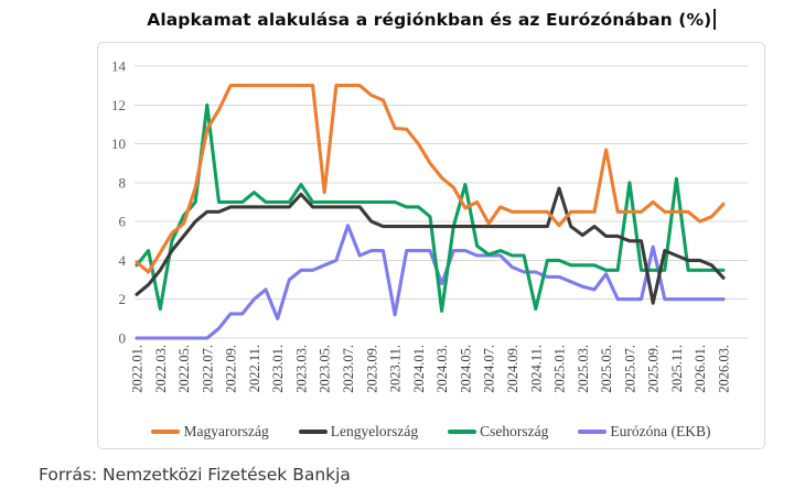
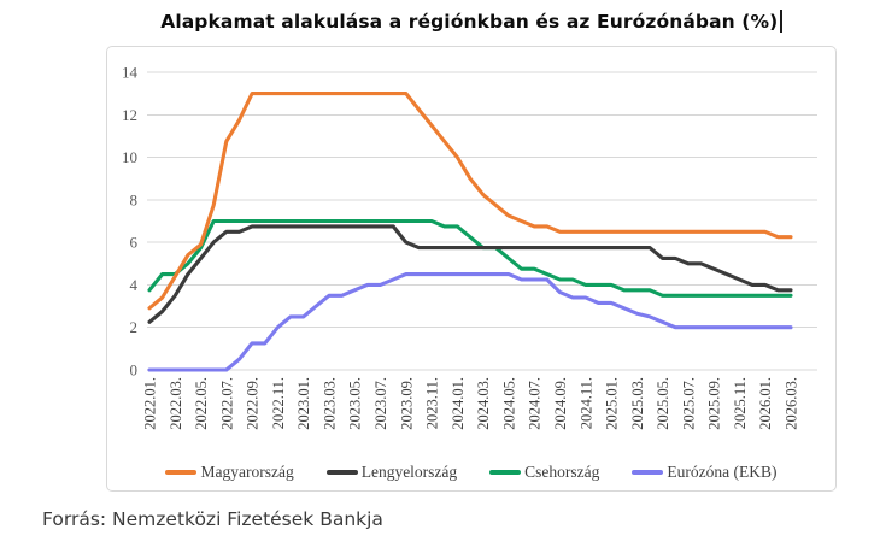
Magyarország/2022.01.: 3.9 -> 2.9
Csehország/2022.03.: 1.5 -> 4.5
Csehország/2022.05.: 6.3 -> 5.8
Csehország/2022.07.: 12.0 -> 7.0
Csehország/2022.11.: 7.5 -> 7.0
Eurózóna (EKB)/2023.01.: 1.0 -> 2.5
Lengyelország/2023.03.: 7.4 -> 6.8
Csehország/2023.03.: 7.9 -> 7.0
Magyarország/2023.05.: 7.5 -> 13.0
Eurózóna (EKB)/2023.07.: 5.8 -> 4.0
Magyarország/2023.09.: 12.5 -> 13.0
Magyarország/2023.11.: 10.8 -> 11.5
Eurózóna (EKB)/2023.11.: 1.2 -> 4.5
Csehország/2024.03.: 1.4 -> 5.8
Eurózóna (EKB)/2024.03.: 2.8 -> 4.5
Magyarország/2024.05.: 6.7 -> 7.2
Csehország/2024.05.: 7.9 -> 5.2
Magyarország/2024.07.: 5.9 -> 6.8
Csehország/2024.07.: 4.3 -> 4.8
Csehország/2024.11.: 1.5 -> 4.0
Magyarország/2025.01.: 5.8 -> 6.5
Lengyelország/2025.01.: 7.7 -> 5.8
Lengyelország/2025.03.: 5.3 -> 5.8
Magyarország/2025.05.: 9.7 -> 6.5
Eurózóna (EKB)/2025.05.: 3.3 -> 2.2
Csehország/2025.07.: 8.0 -> 3.5
Magyarország/2025.09.: 7.0 -> 6.5
Lengyelország/2025.09.: 1.8 -> 4.8
Eurózóna (EKB)/2025.09.: 4.7 -> 2.0
Csehország/2025.11.: 8.2 -> 3.5
Magyarország/2026.01.: 6.0 -> 6.5
Magyarország/2026.03.: 6.9 -> 6.2
Lengyelország/2026.03.: 3.1 -> 3.8
